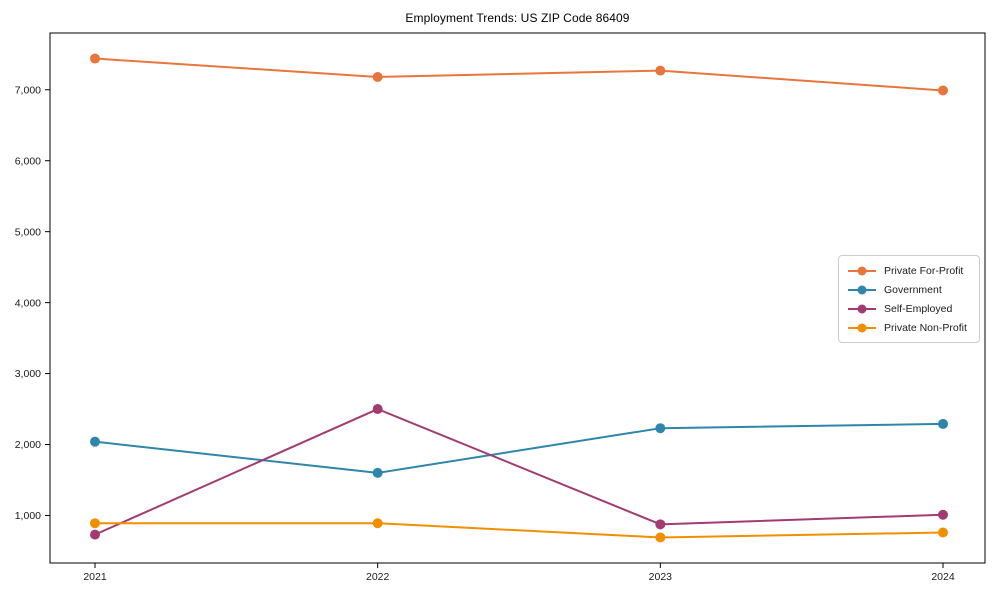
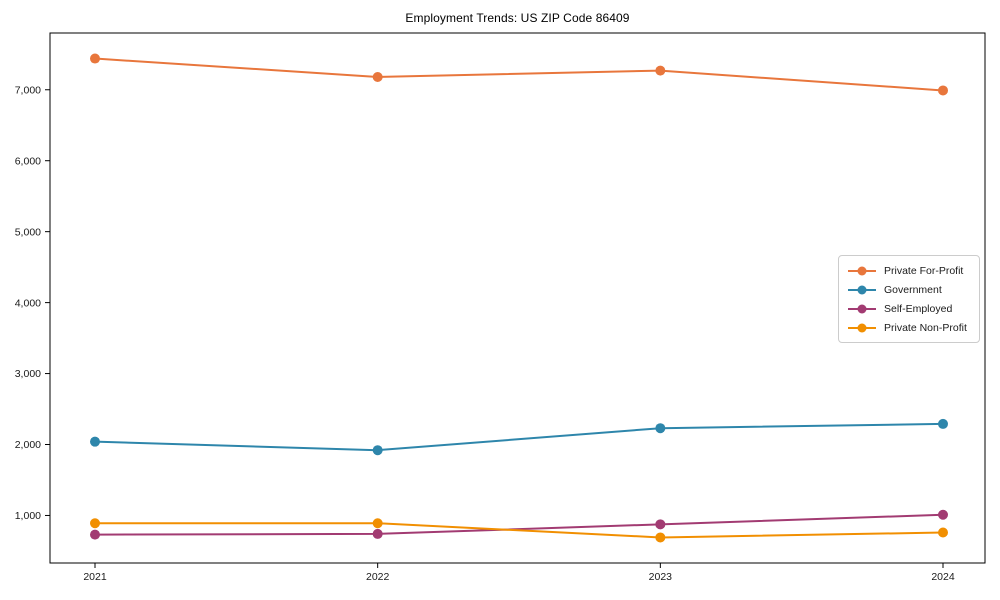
Government/2022: 1600 -> 1900
Self-Employed/2022: 2500 -> 700
